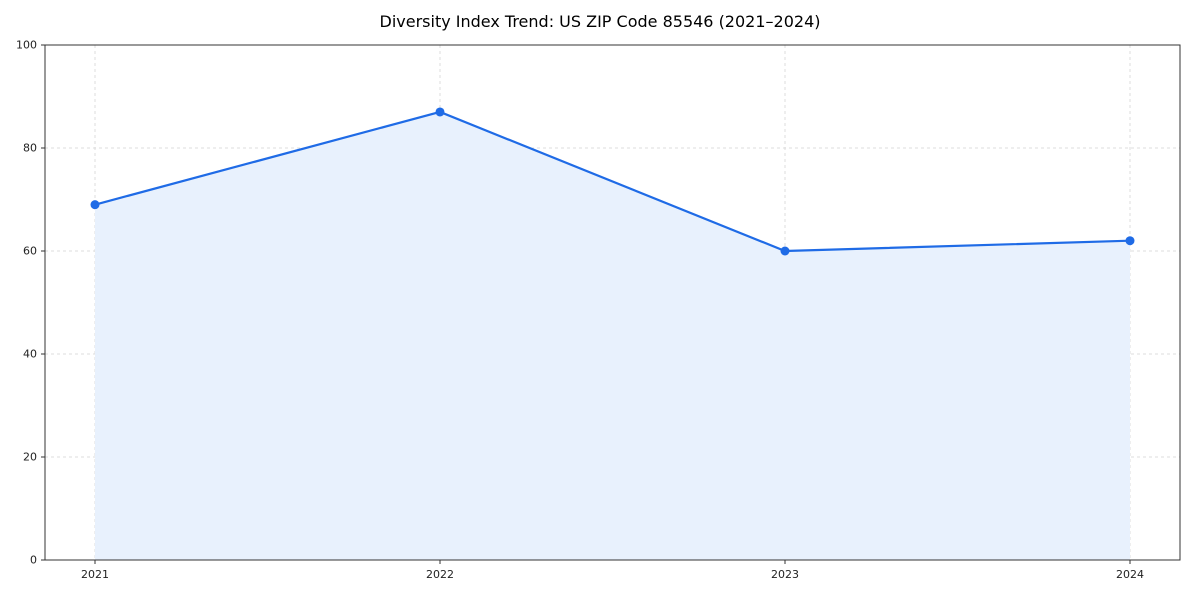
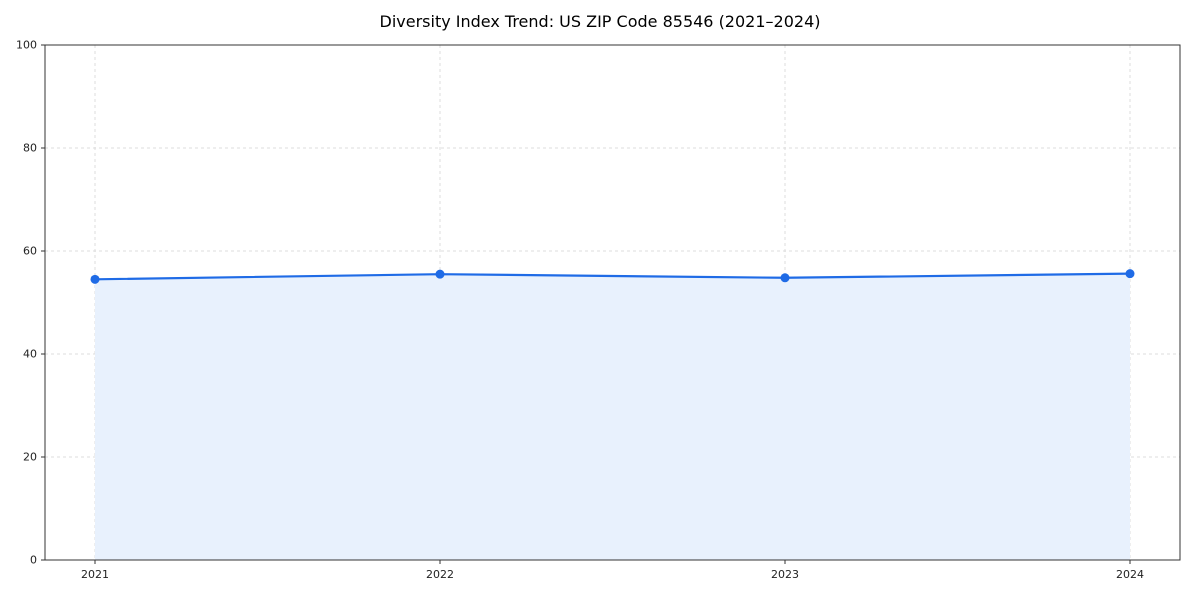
2021: 69 -> 54
2022: 87 -> 56
2023: 60 -> 55
2024: 62 -> 56
